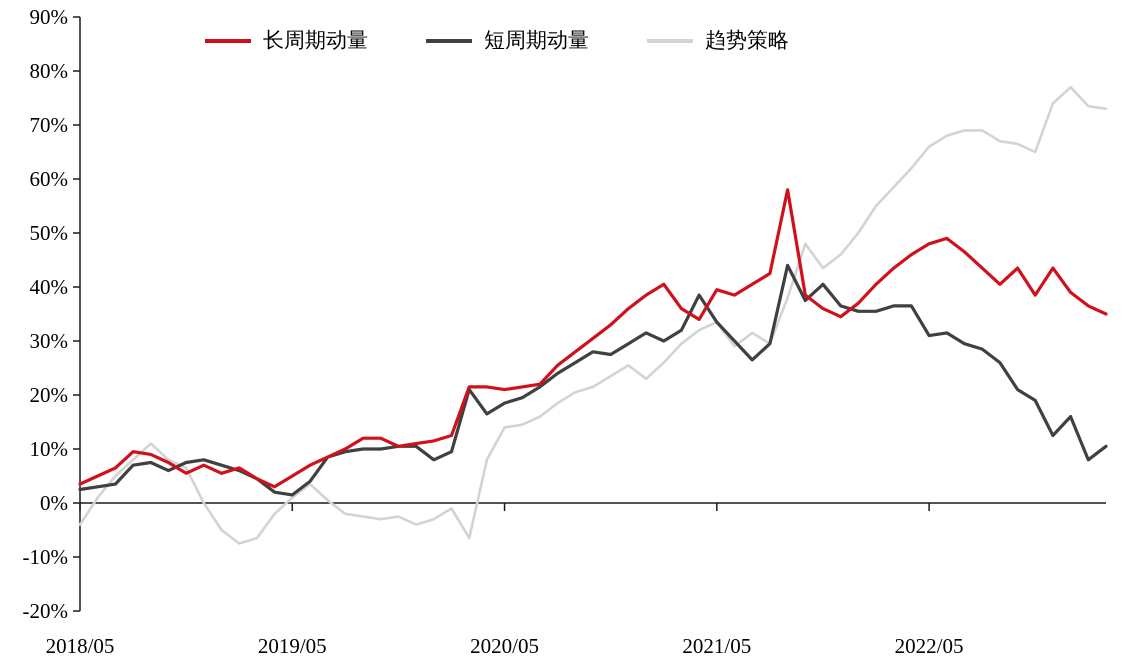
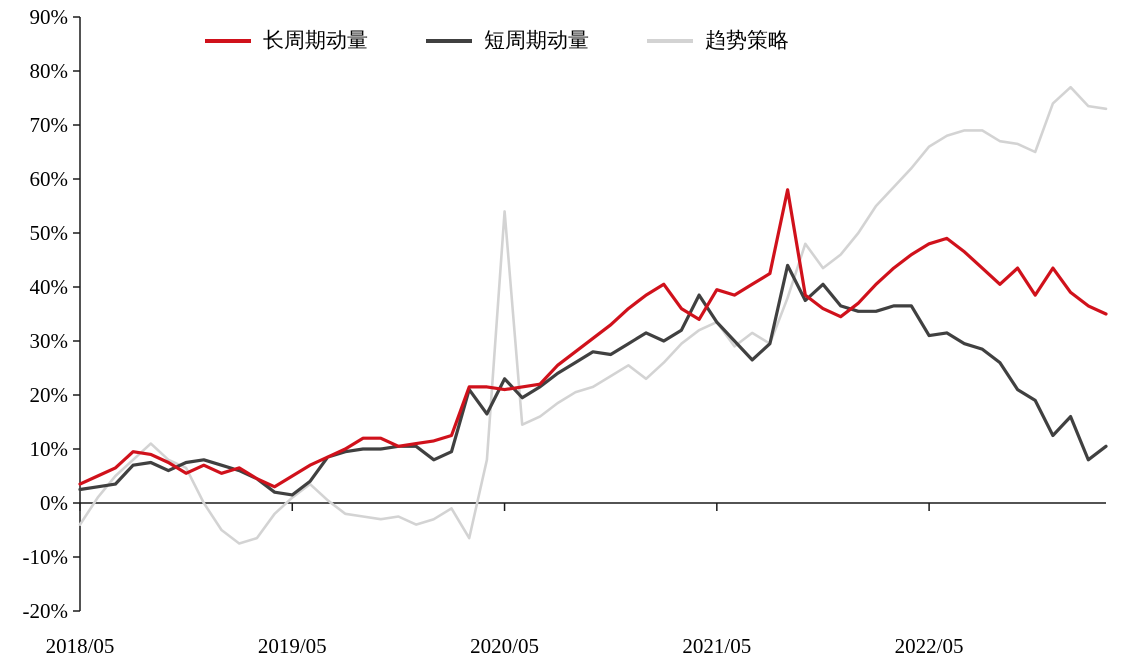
短周期动量/2020/05: 18% -> 23%
趋势策略/2020/05: 14% -> 54%
